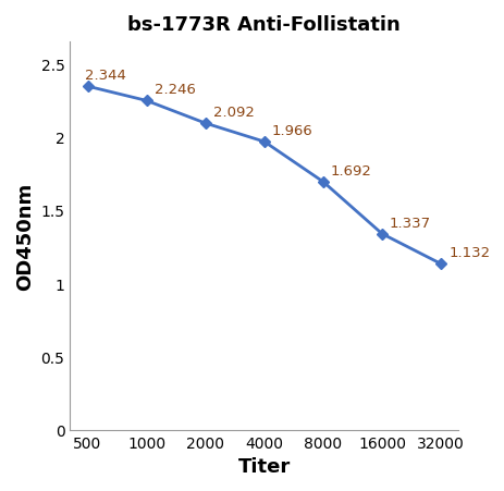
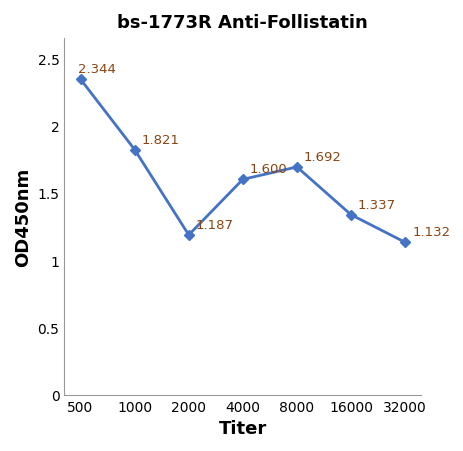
1000: 2.246 -> 1.821
2000: 2.092 -> 1.187
4000: 1.966 -> 1.600
